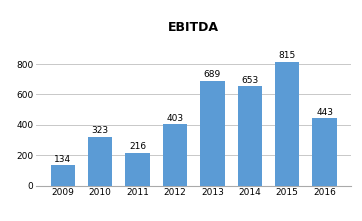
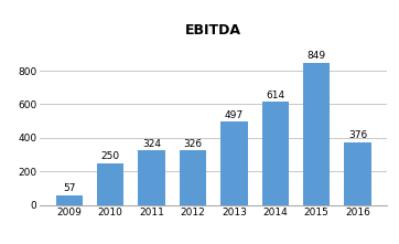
2009: 134 -> 57
2010: 323 -> 250
2011: 216 -> 324
2012: 403 -> 326
2013: 689 -> 497
2014: 653 -> 614
2015: 815 -> 849
2016: 443 -> 376
